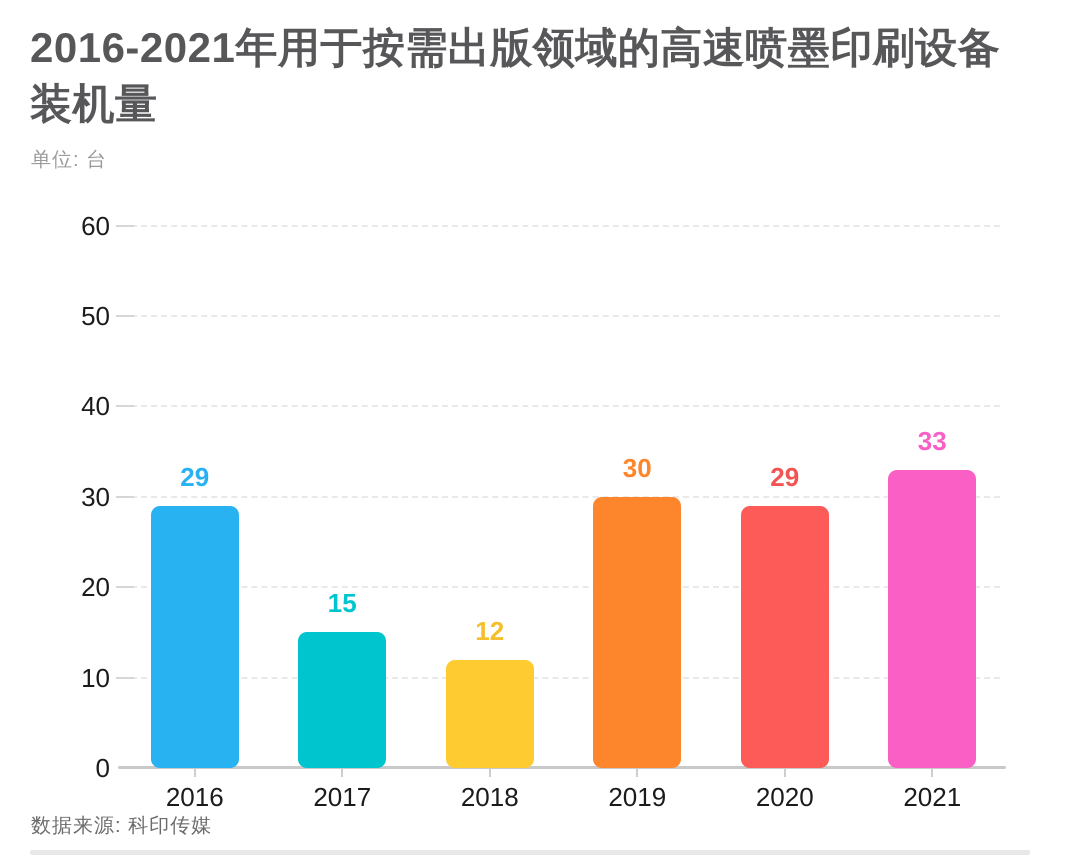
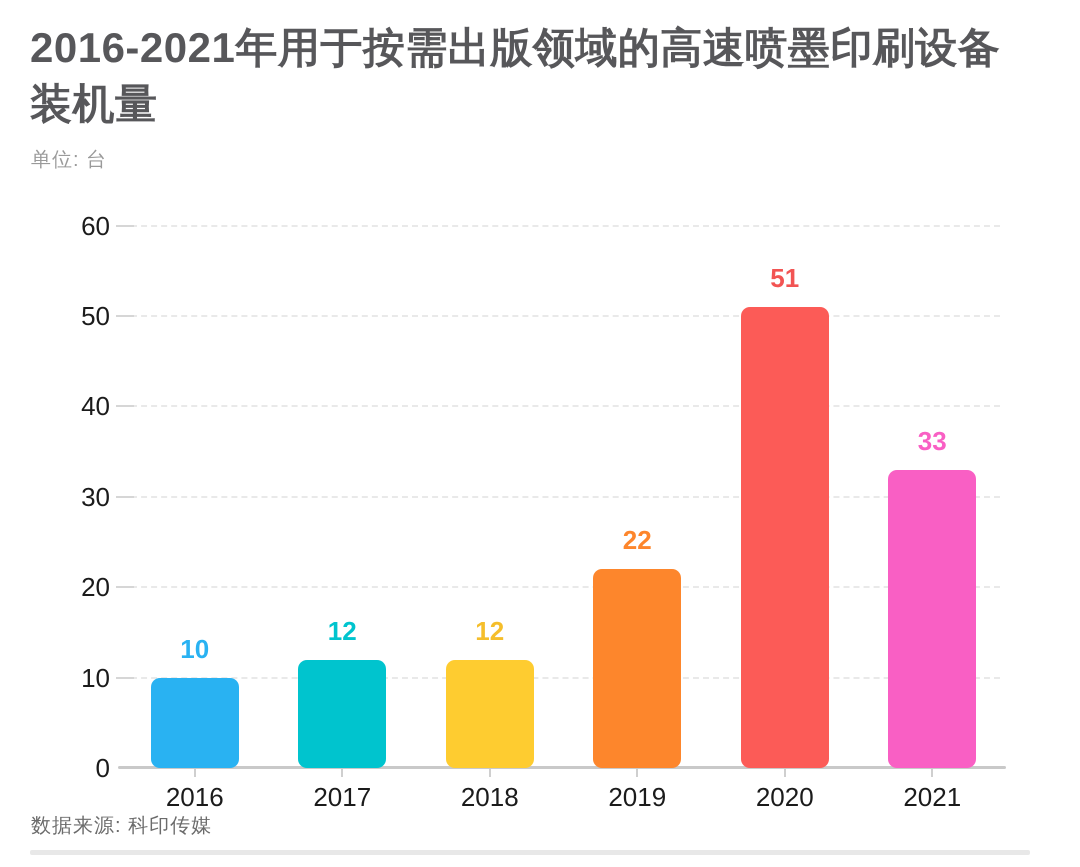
2016: 29 -> 10
2017: 15 -> 12
2019: 30 -> 22
2020: 29 -> 51
